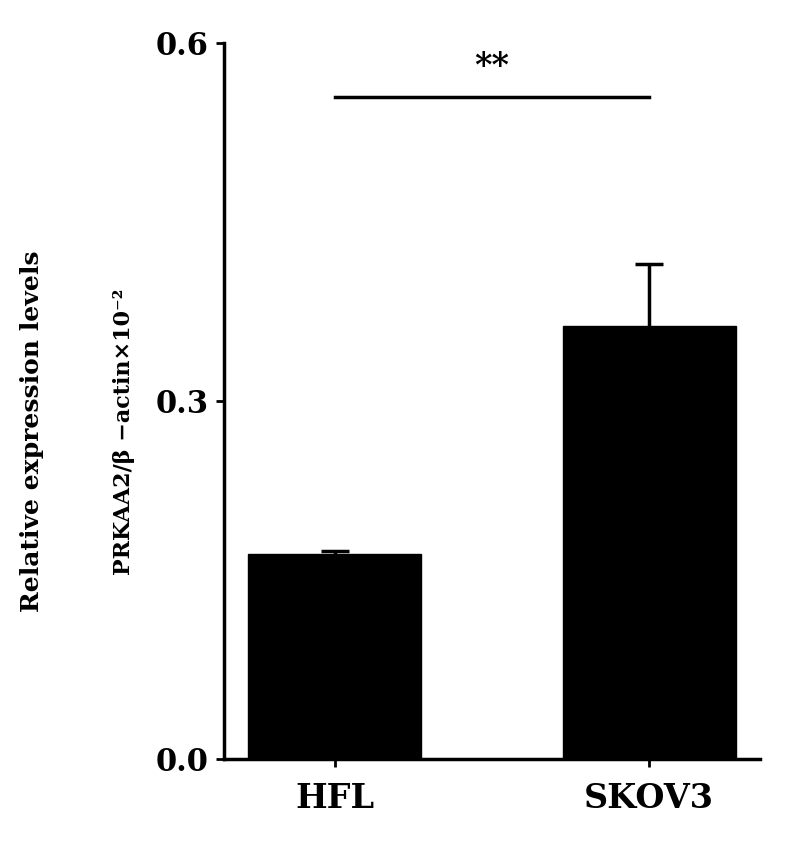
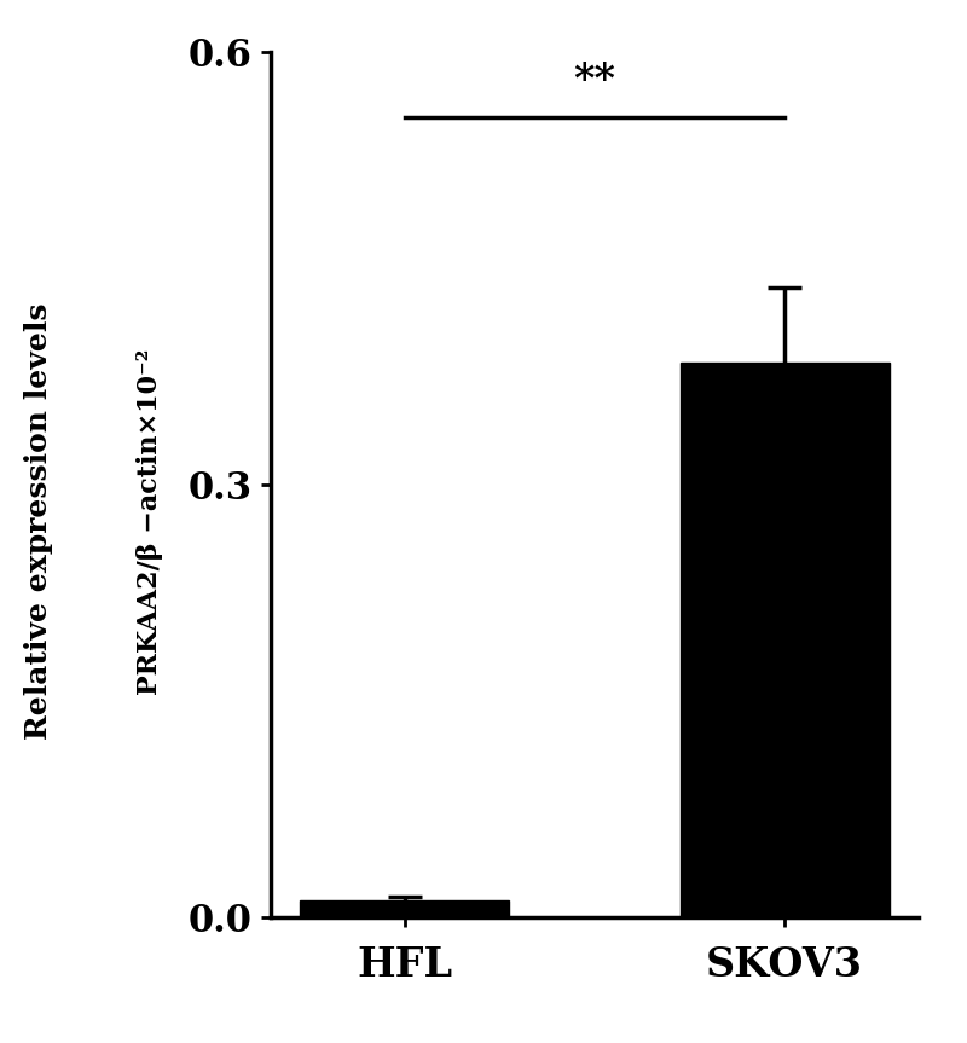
HFL: 0.172 -> 0.012
SKOV3: 0.363 -> 0.385
